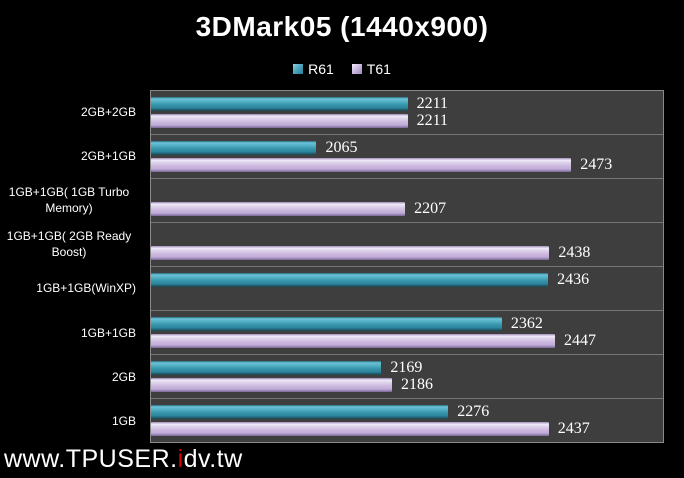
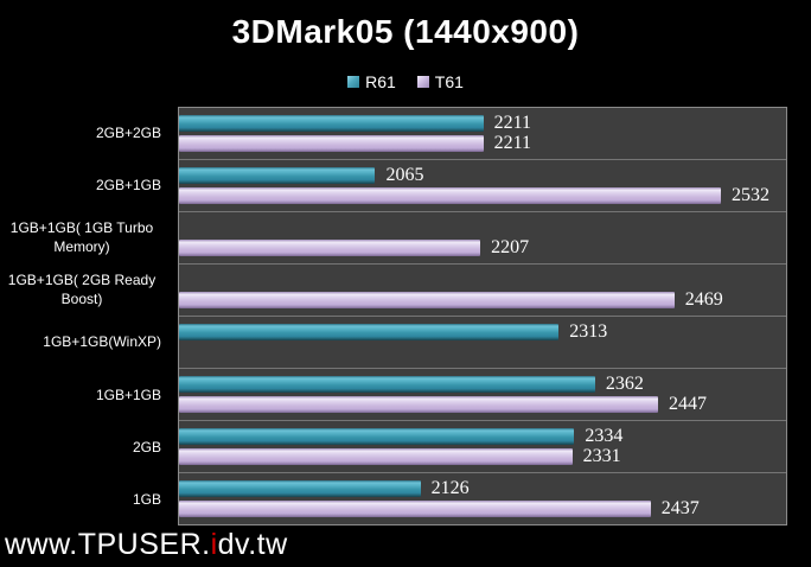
T61/2GB+1GB: 2473 -> 2532
T61/1GB+1GB( 2GB Ready Boost): 2438 -> 2469
R61/1GB+1GB(WinXP): 2436 -> 2313
R61/2GB: 2169 -> 2334
T61/2GB: 2186 -> 2331
R61/1GB: 2276 -> 2126
